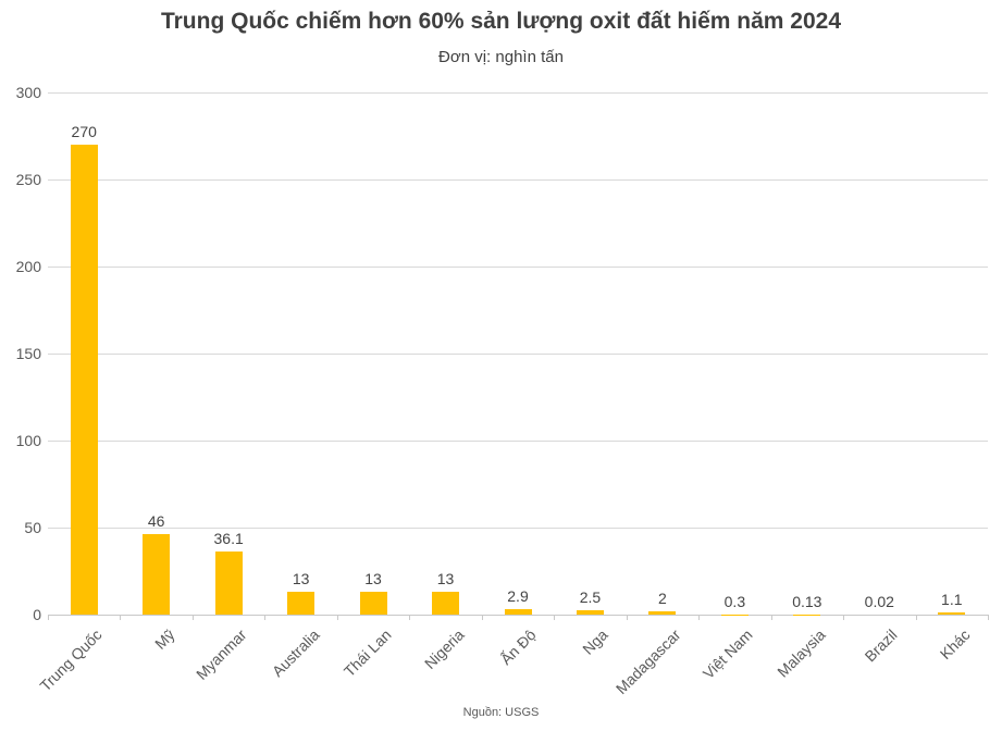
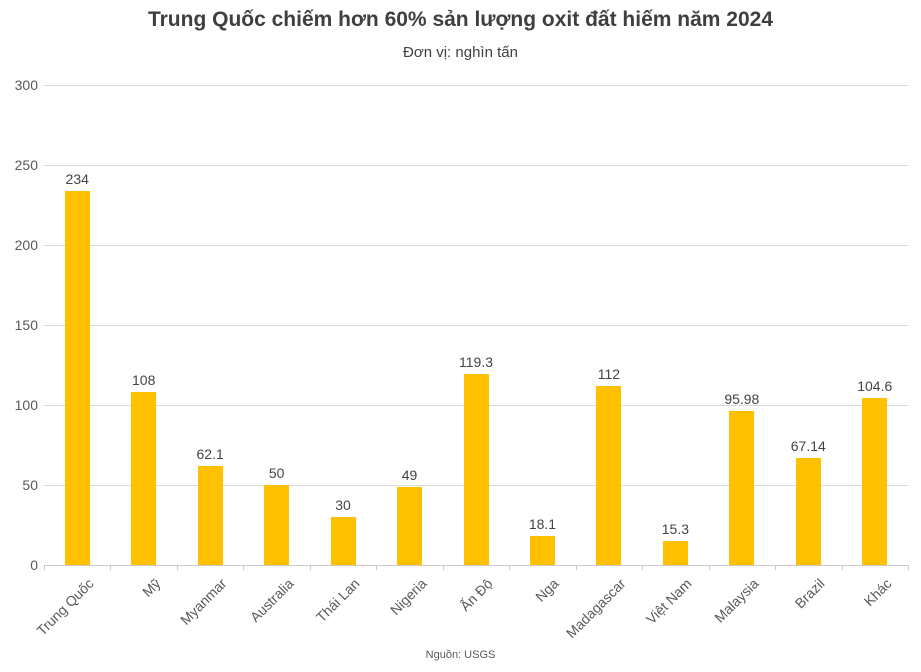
Trung Quốc: 270 -> 234
Mỹ: 46 -> 108
Myanmar: 36.1 -> 62.1
Australia: 13 -> 50
Thái Lan: 13 -> 30
Nigeria: 13 -> 49
Ấn Độ: 2.9 -> 119.3
Nga: 2.5 -> 18.1
Madagascar: 2 -> 112
Việt Nam: 0.3 -> 15.3
Malaysia: 0.13 -> 95.98
Brazil: 0.02 -> 67.14
Khác: 1.1 -> 104.6
